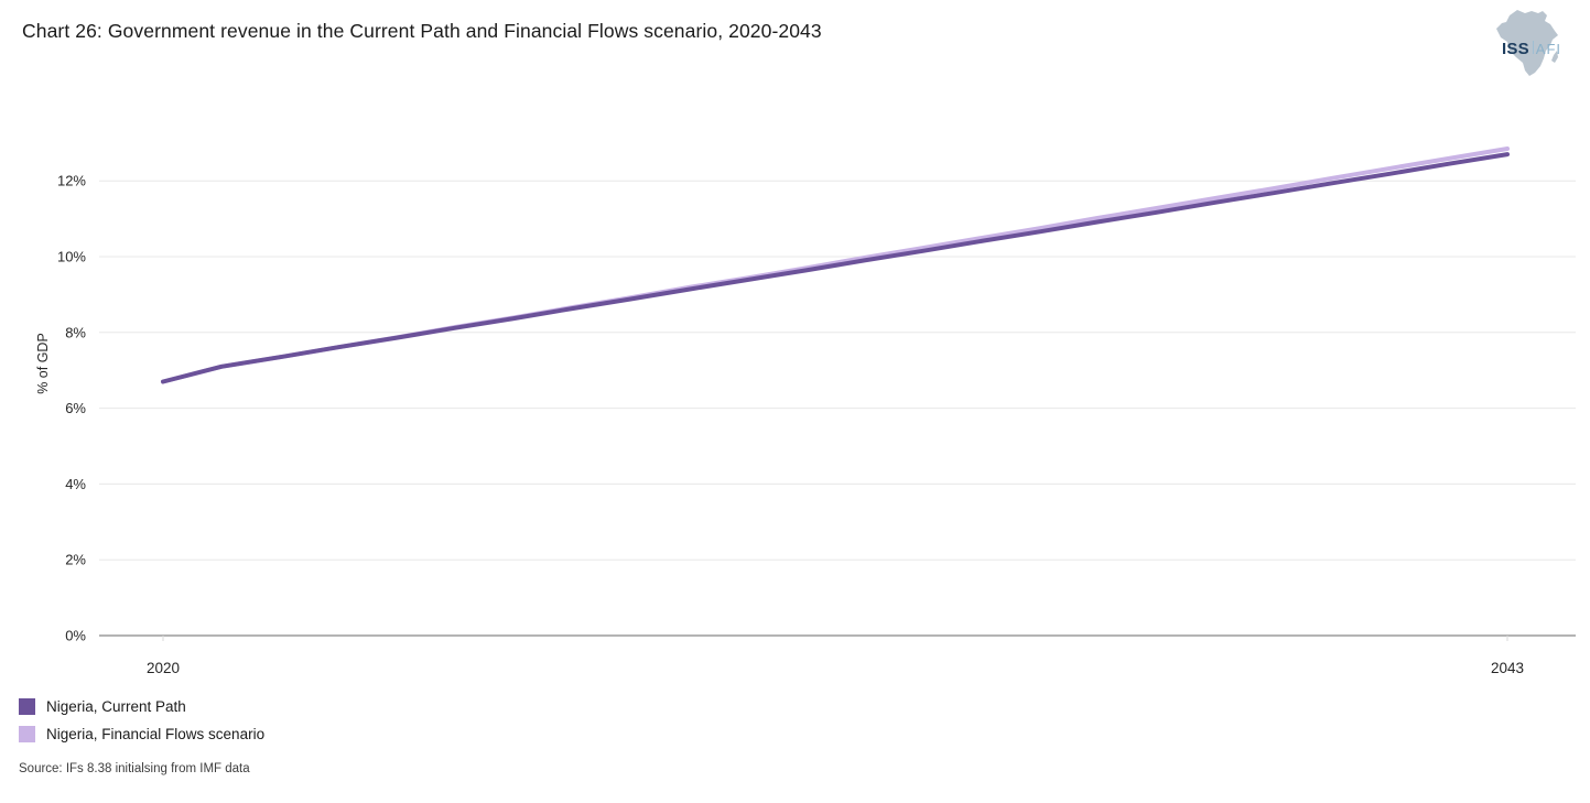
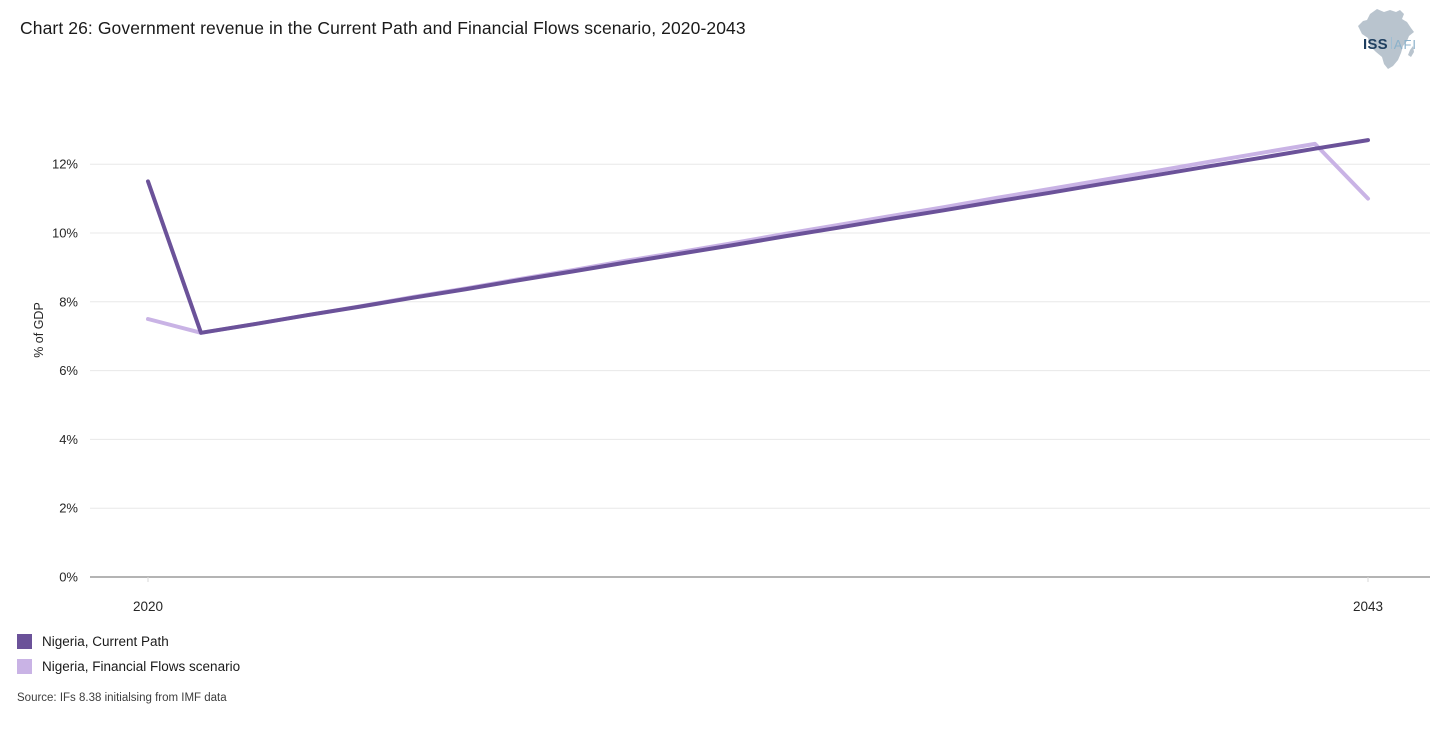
Nigeria, Current Path/2020: 6.7% -> 11.5%
Nigeria, Financial Flows scenario/2020: 6.7% -> 7.5%
Nigeria, Financial Flows scenario/2043: 12.8% -> 11.0%
